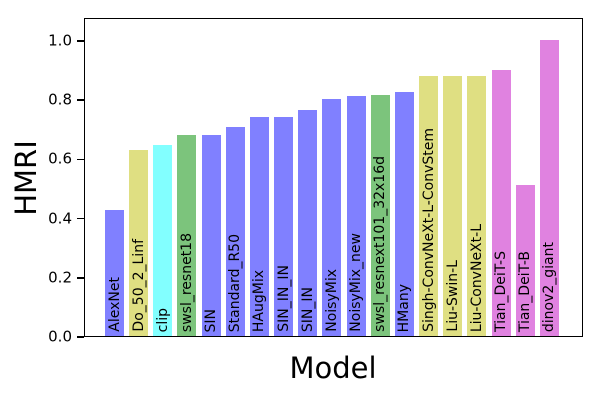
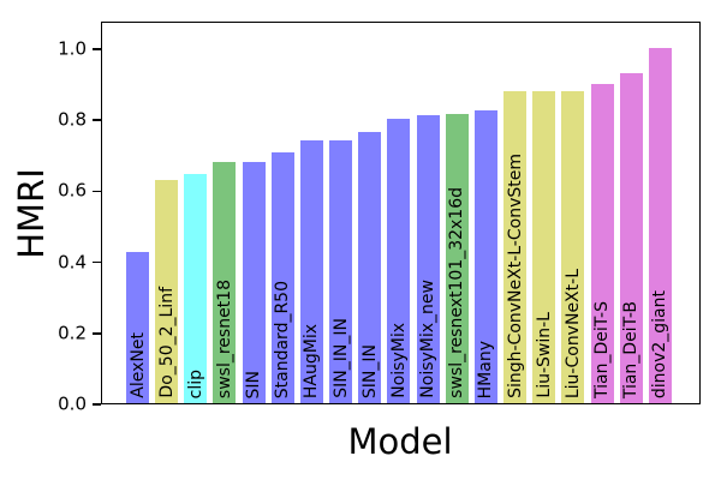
Tian_DeiT-B: 0.51 -> 0.93
